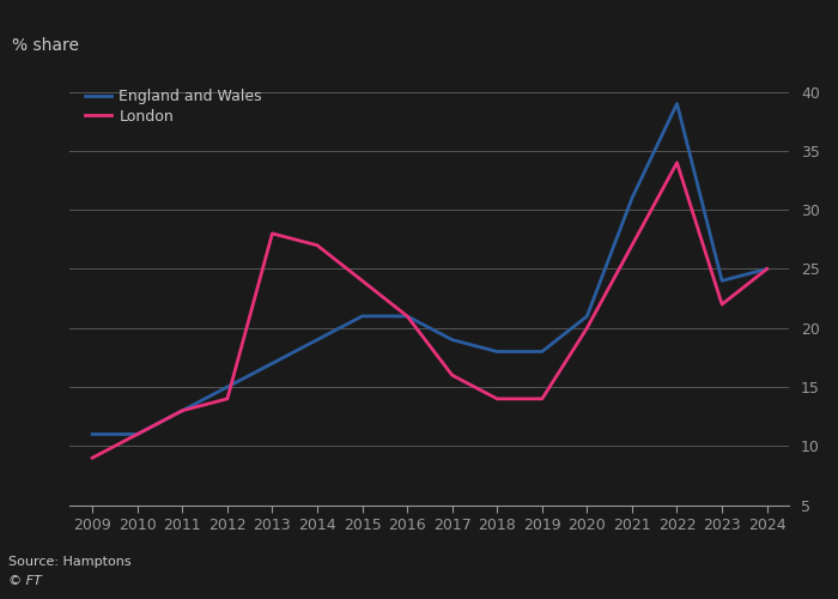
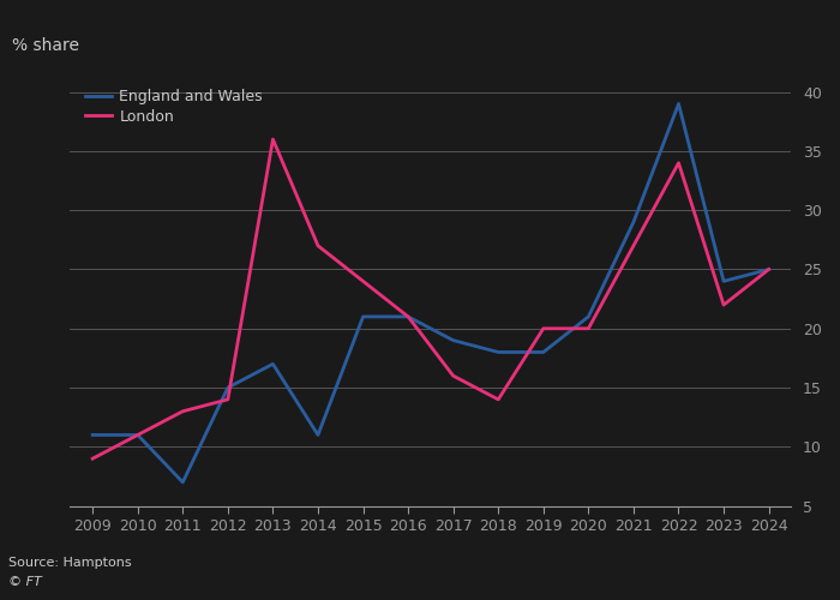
England and Wales/2011: 13 -> 7
London/2013: 28 -> 36
England and Wales/2014: 19 -> 11
London/2019: 14 -> 20
England and Wales/2021: 31 -> 29
